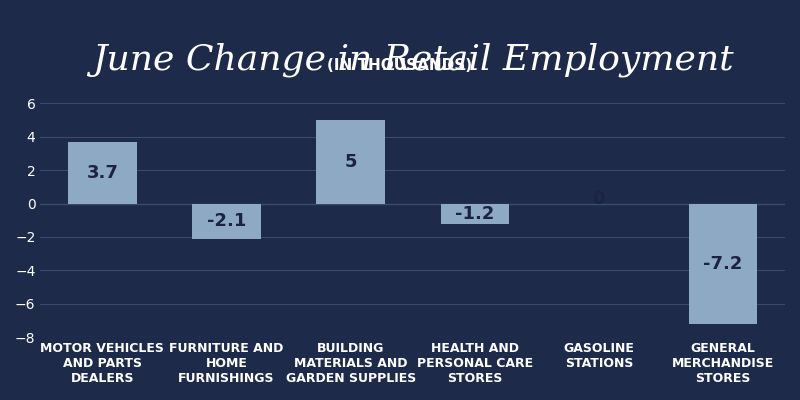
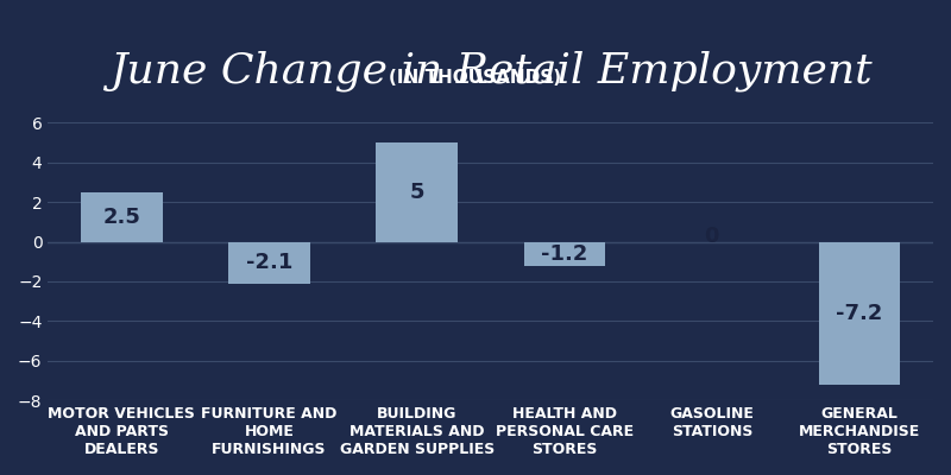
MOTOR VEHICLES AND PARTS DEALERS: 3.7 -> 2.5
